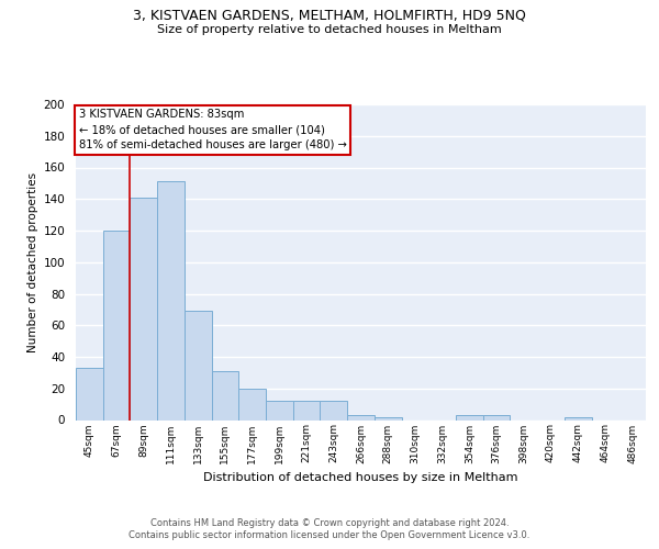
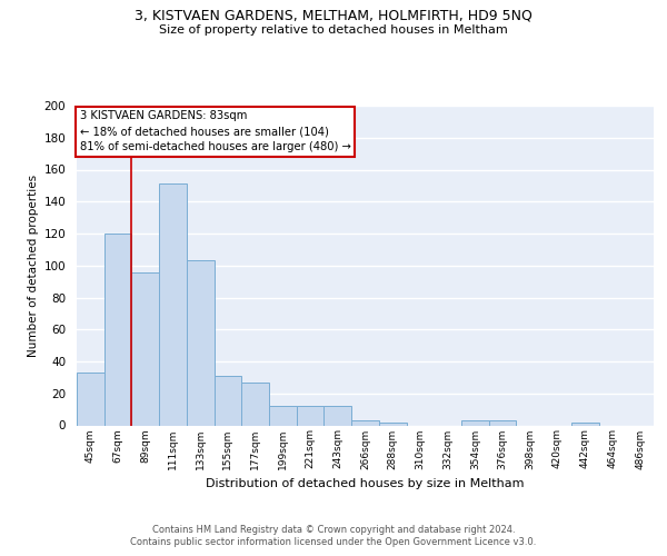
89sqm: 141 -> 96
133sqm: 69 -> 103
177sqm: 20 -> 27
